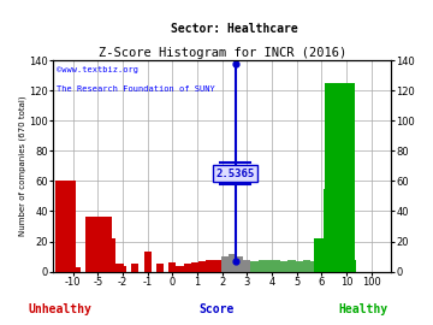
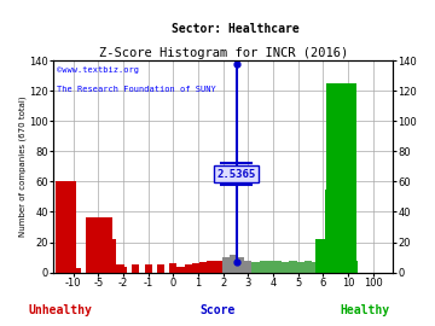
-1: 13 -> 5
